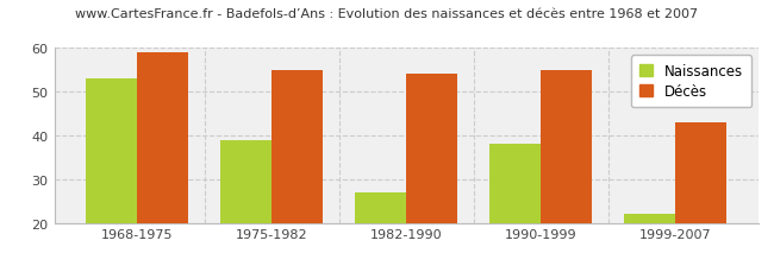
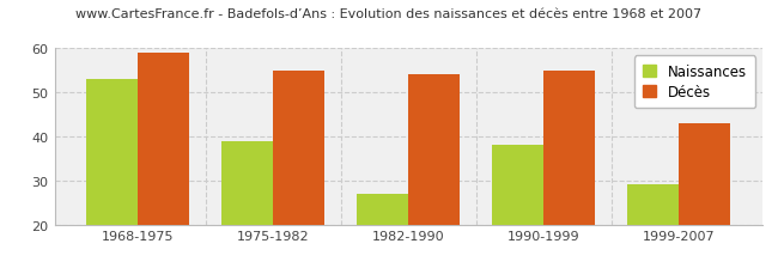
Naissances/1999-2007: 22 -> 29
